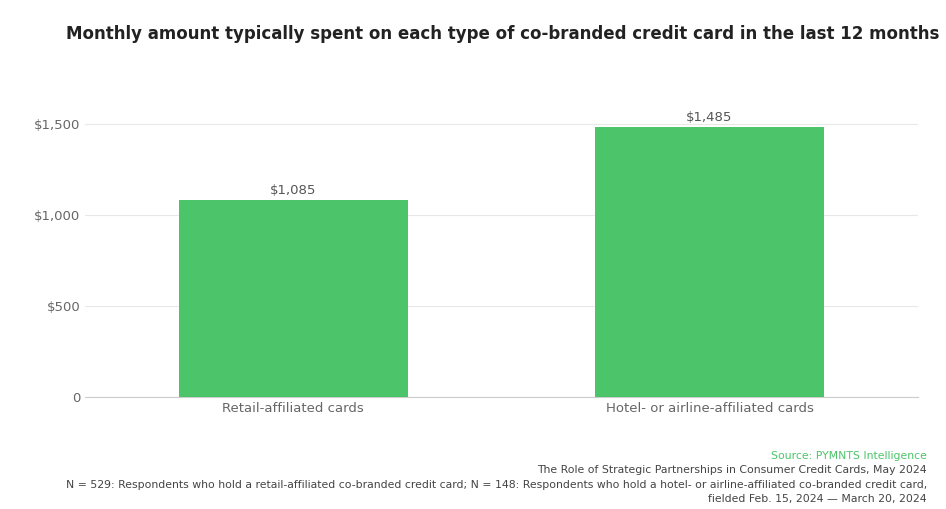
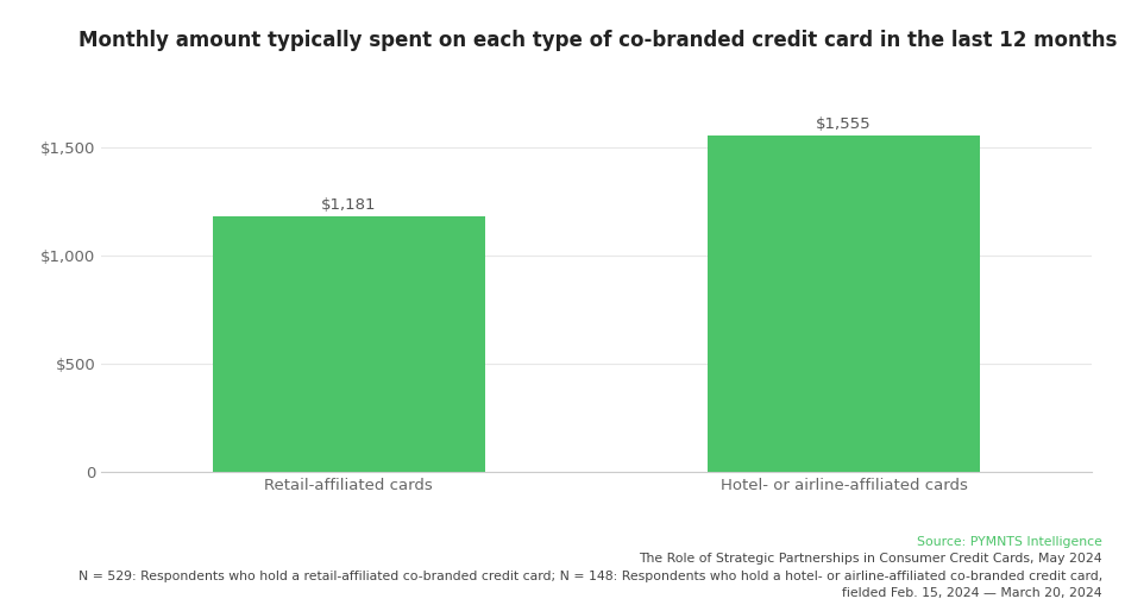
Retail-affiliated cards: $1,085 -> $1,181
Hotel- or airline-affiliated cards: $1,485 -> $1,555
